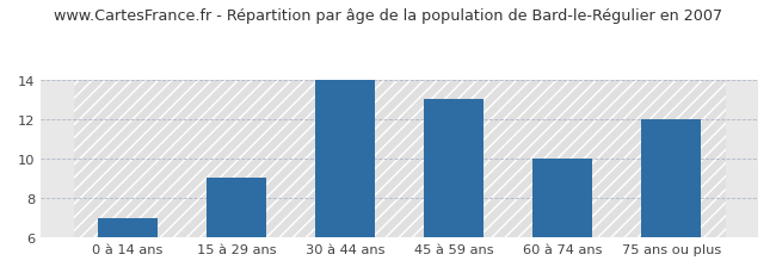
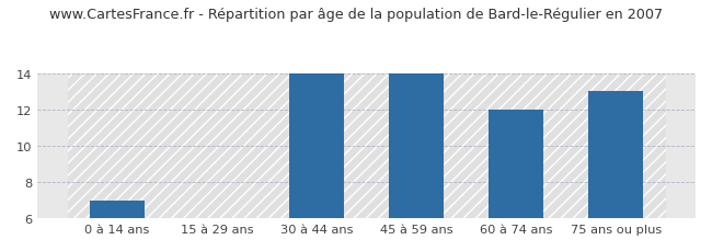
15 à 29 ans: 9 -> 6
45 à 59 ans: 13 -> 14
60 à 74 ans: 10 -> 12
75 ans ou plus: 12 -> 13
